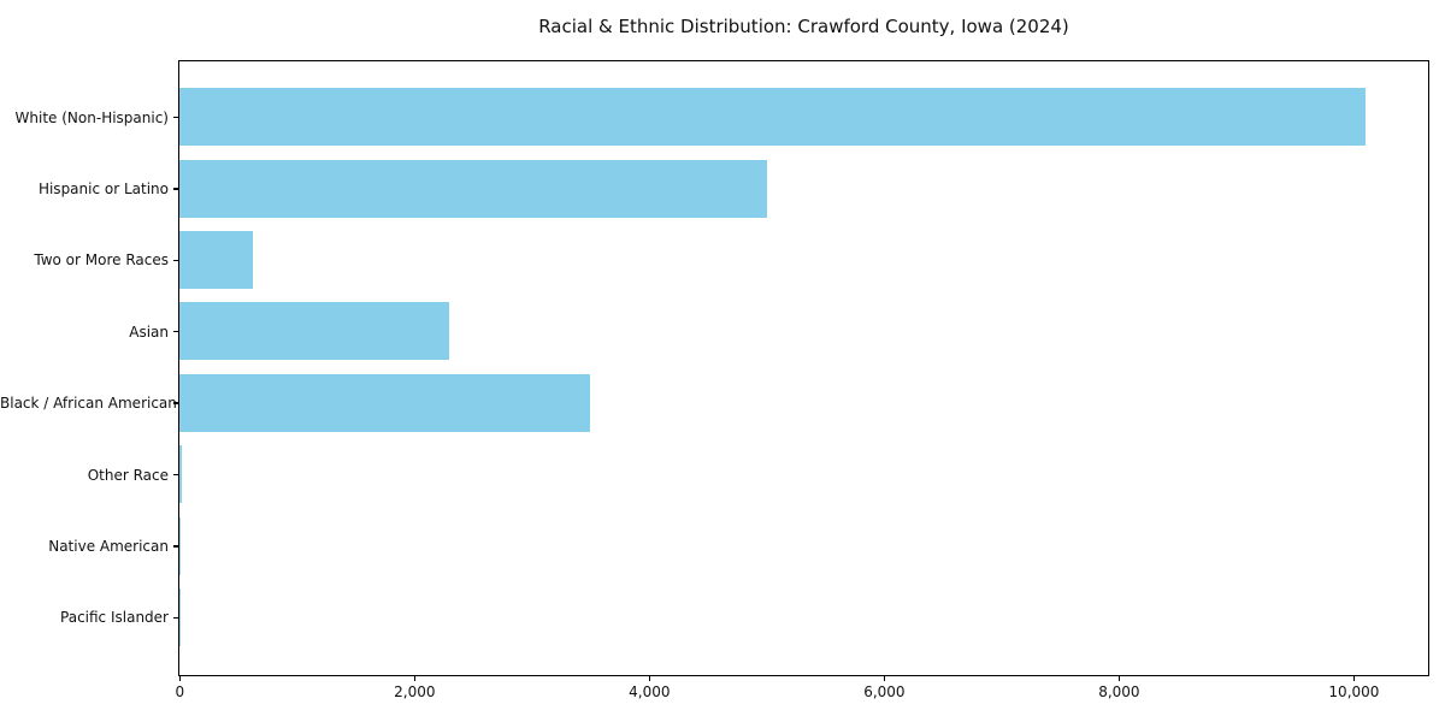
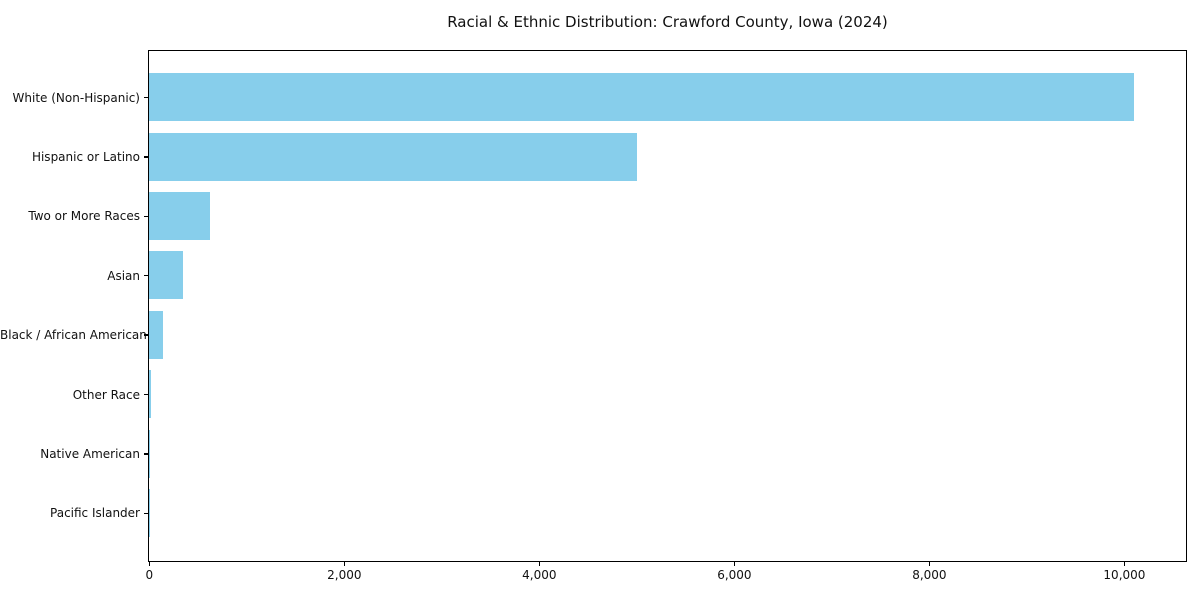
Asian: 2300 -> 400
Black / African American: 3500 -> 100
